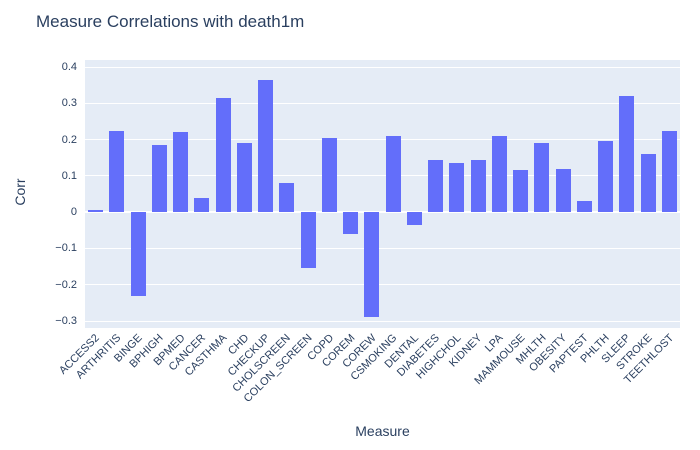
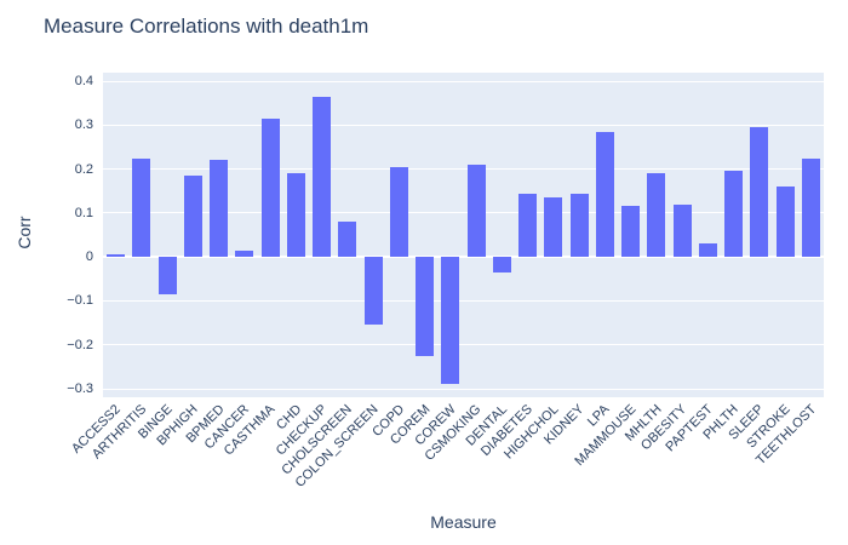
BINGE: -0.23 -> -0.09
CANCER: 0.04 -> 0.01
COREM: -0.06 -> -0.23
LPA: 0.21 -> 0.28
SLEEP: 0.32 -> 0.29
